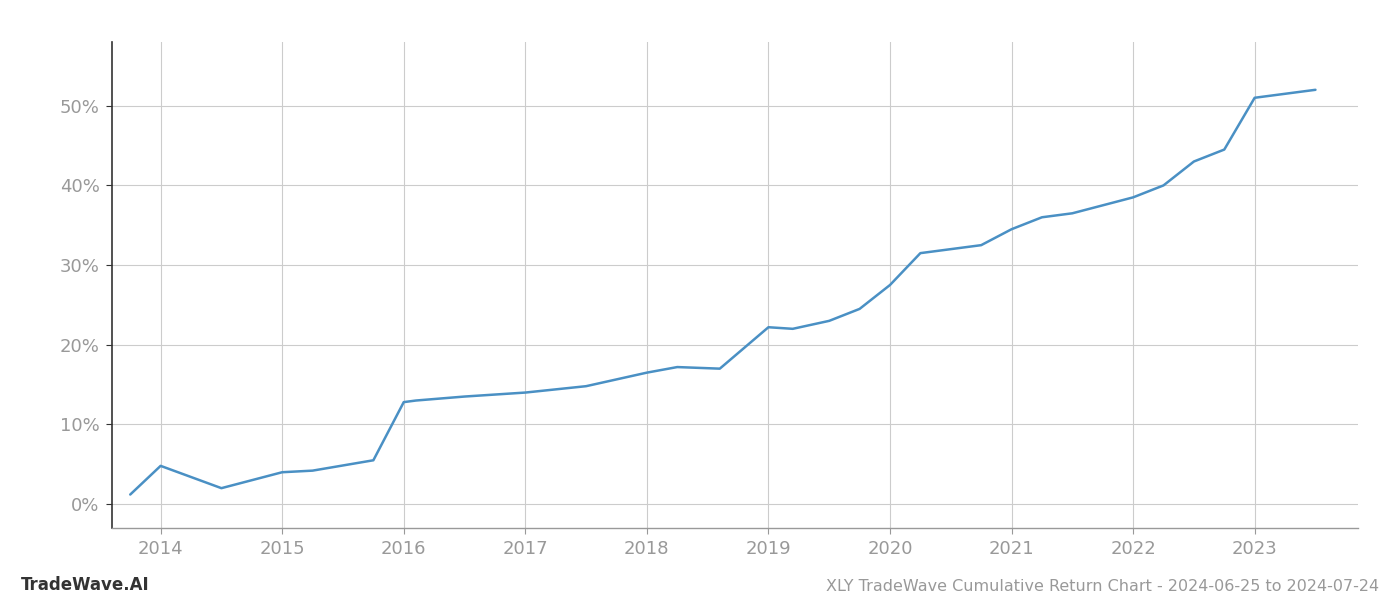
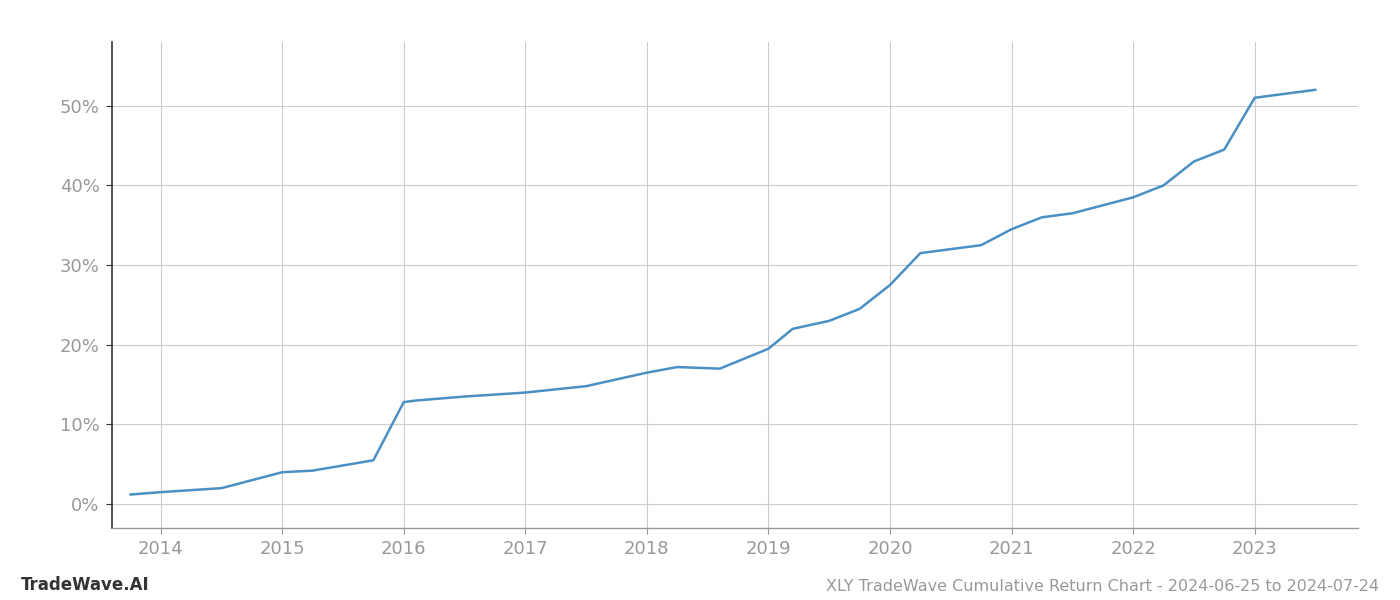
2014: 4.8% -> 1.5%
2019: 22.2% -> 19.5%
